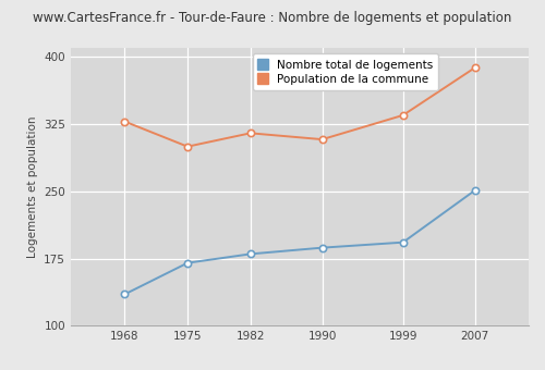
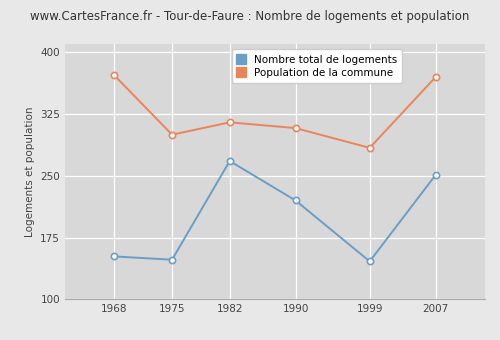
Nombre total de logements/1968: 135 -> 152
Population de la commune/1968: 328 -> 372
Nombre total de logements/1975: 170 -> 148
Nombre total de logements/1982: 180 -> 268
Nombre total de logements/1990: 187 -> 220
Nombre total de logements/1999: 193 -> 146
Population de la commune/1999: 335 -> 284
Population de la commune/2007: 388 -> 370
